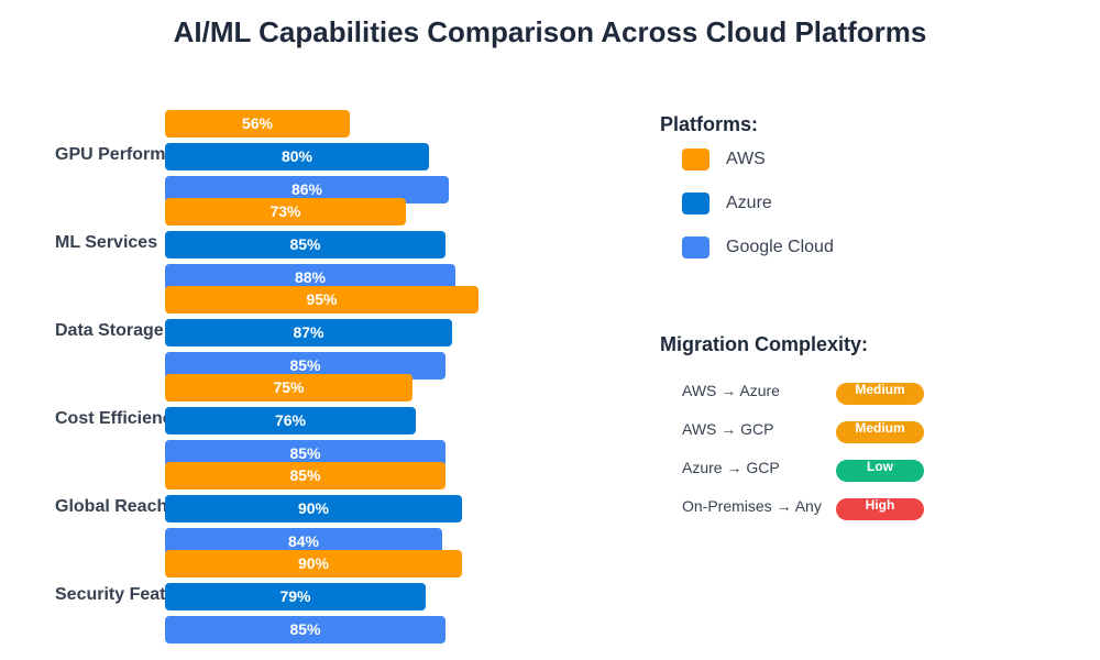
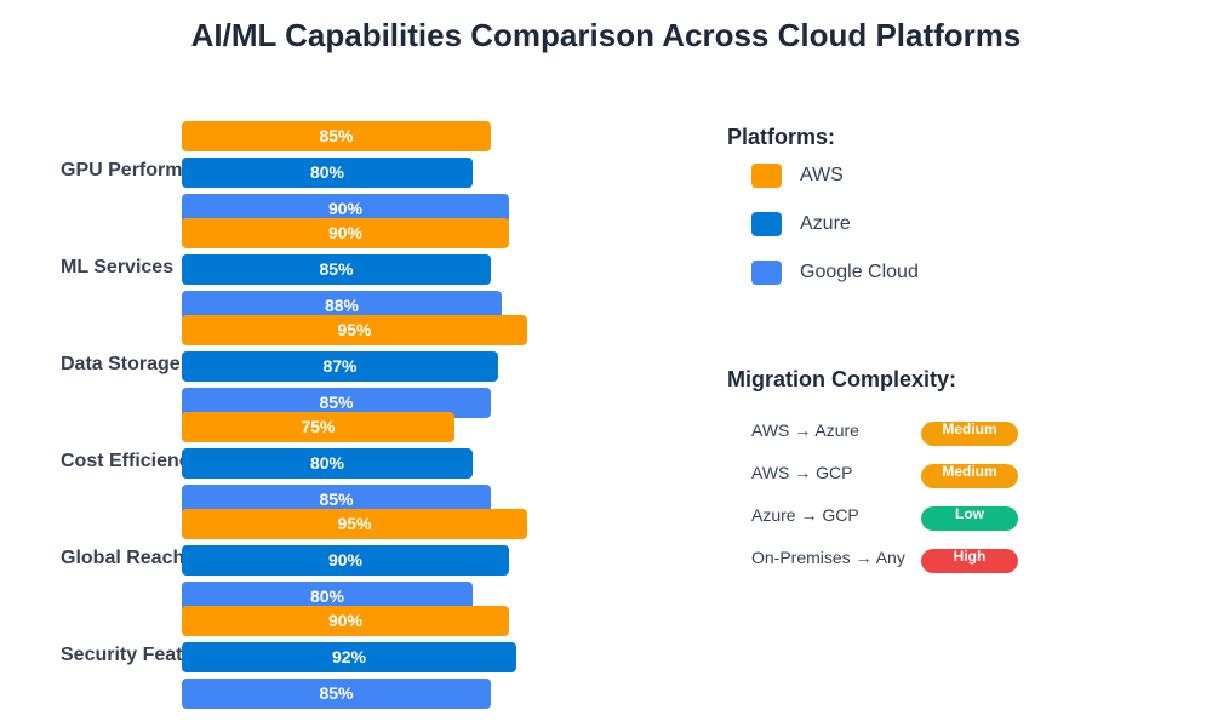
AWS/GPU Performance: 56% -> 85%
Google Cloud/GPU Performance: 86% -> 90%
AWS/ML Services: 73% -> 90%
Azure/Cost Efficiency: 76% -> 80%
AWS/Global Reach: 85% -> 95%
Google Cloud/Global Reach: 84% -> 80%
Azure/Security Features: 79% -> 92%
